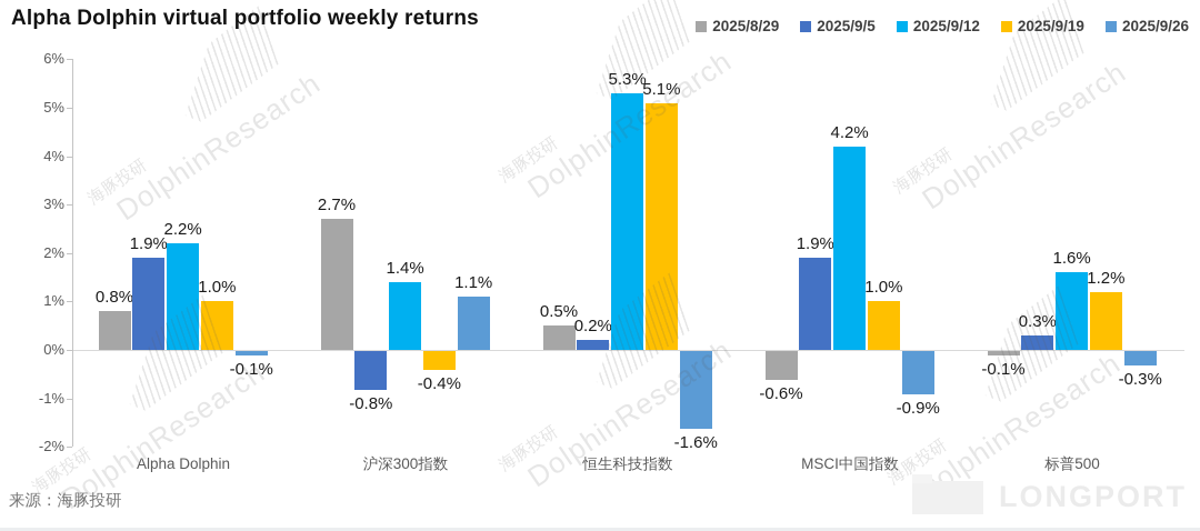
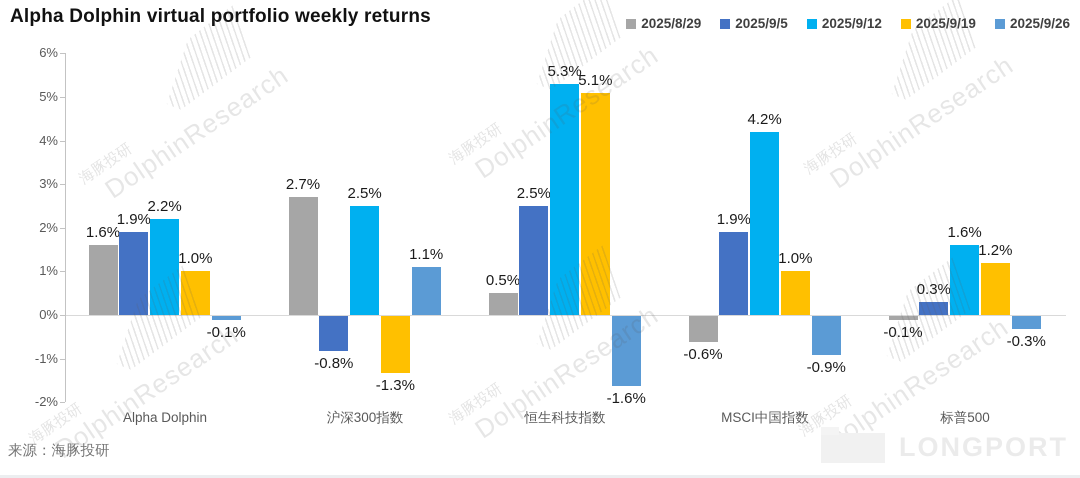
2025/8/29/Alpha Dolphin: 0.8% -> 1.6%
2025/9/12/沪深300指数: 1.4% -> 2.5%
2025/9/19/沪深300指数: -0.4% -> -1.3%
2025/9/5/恒生科技指数: 0.2% -> 2.5%
